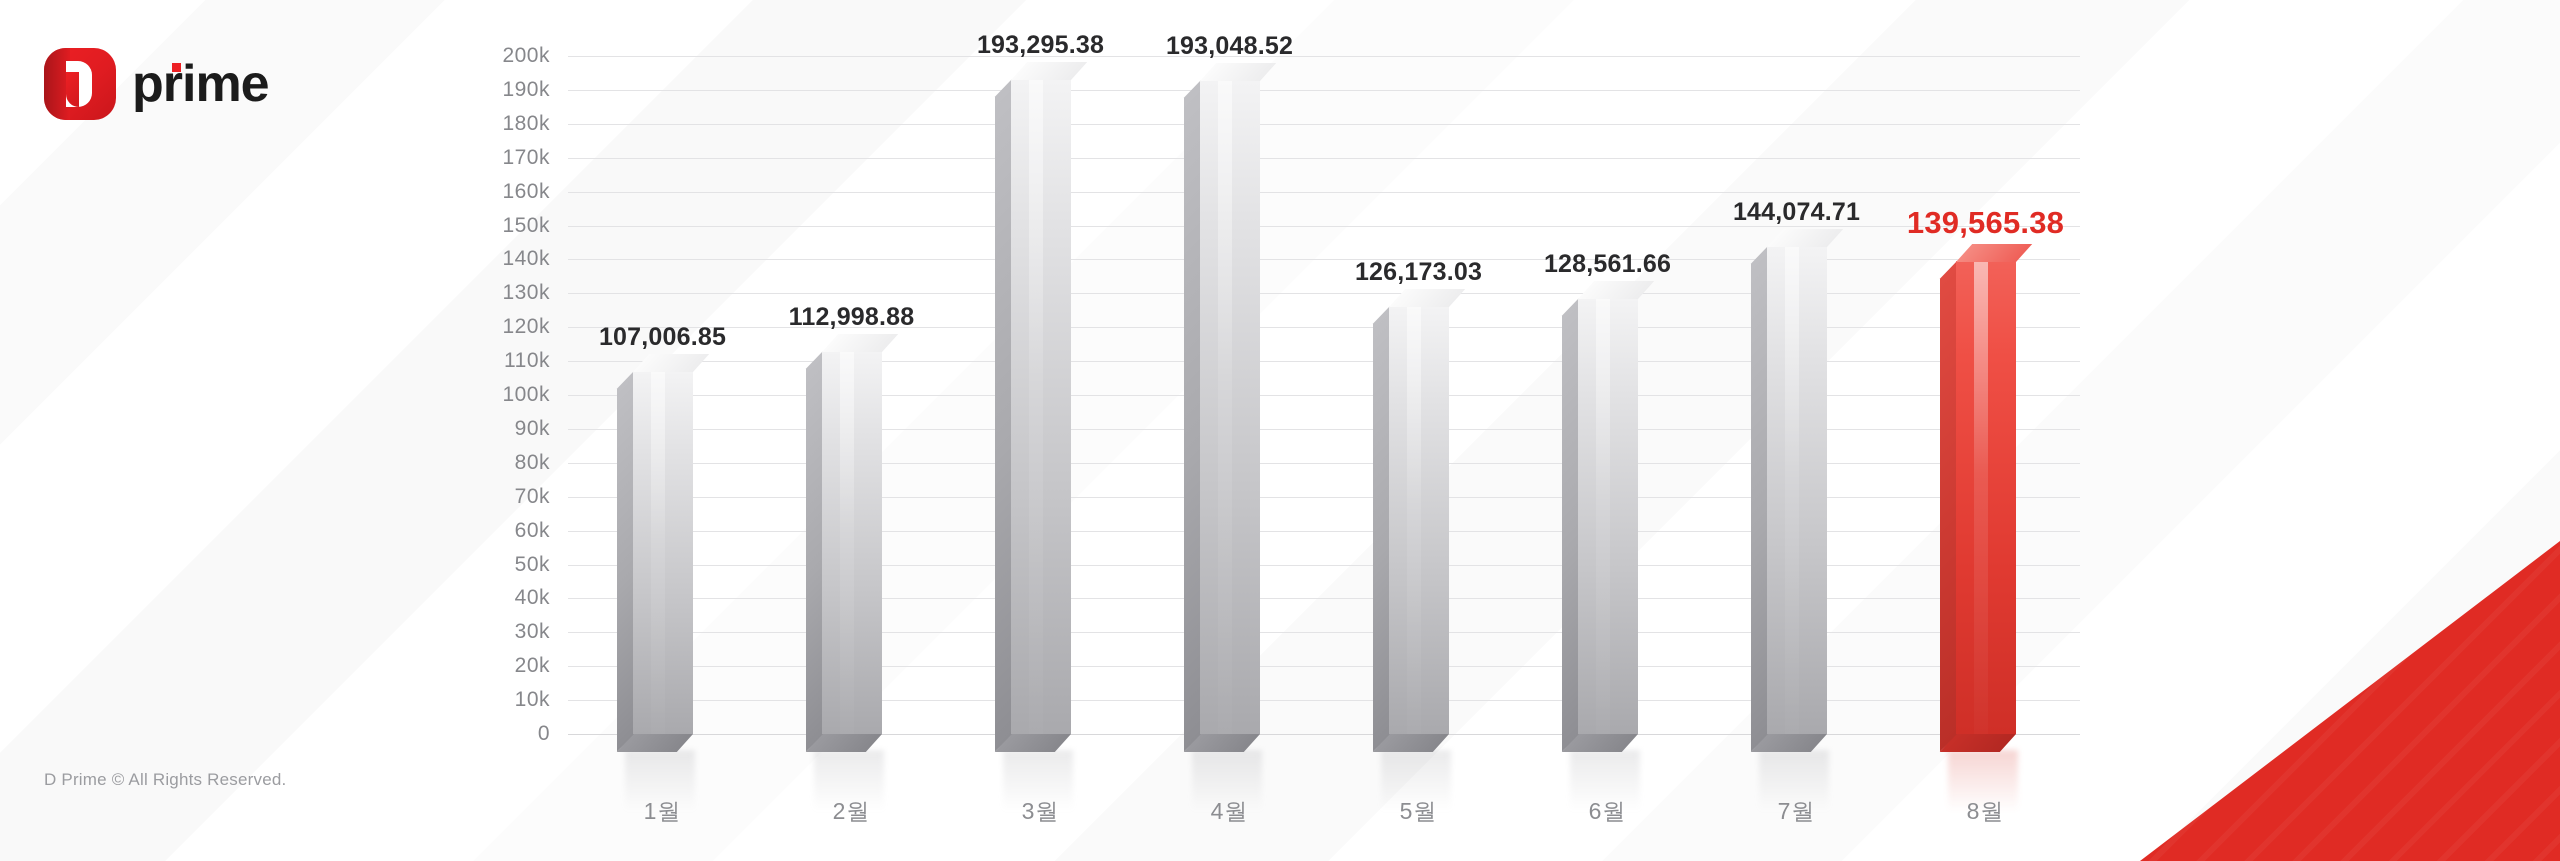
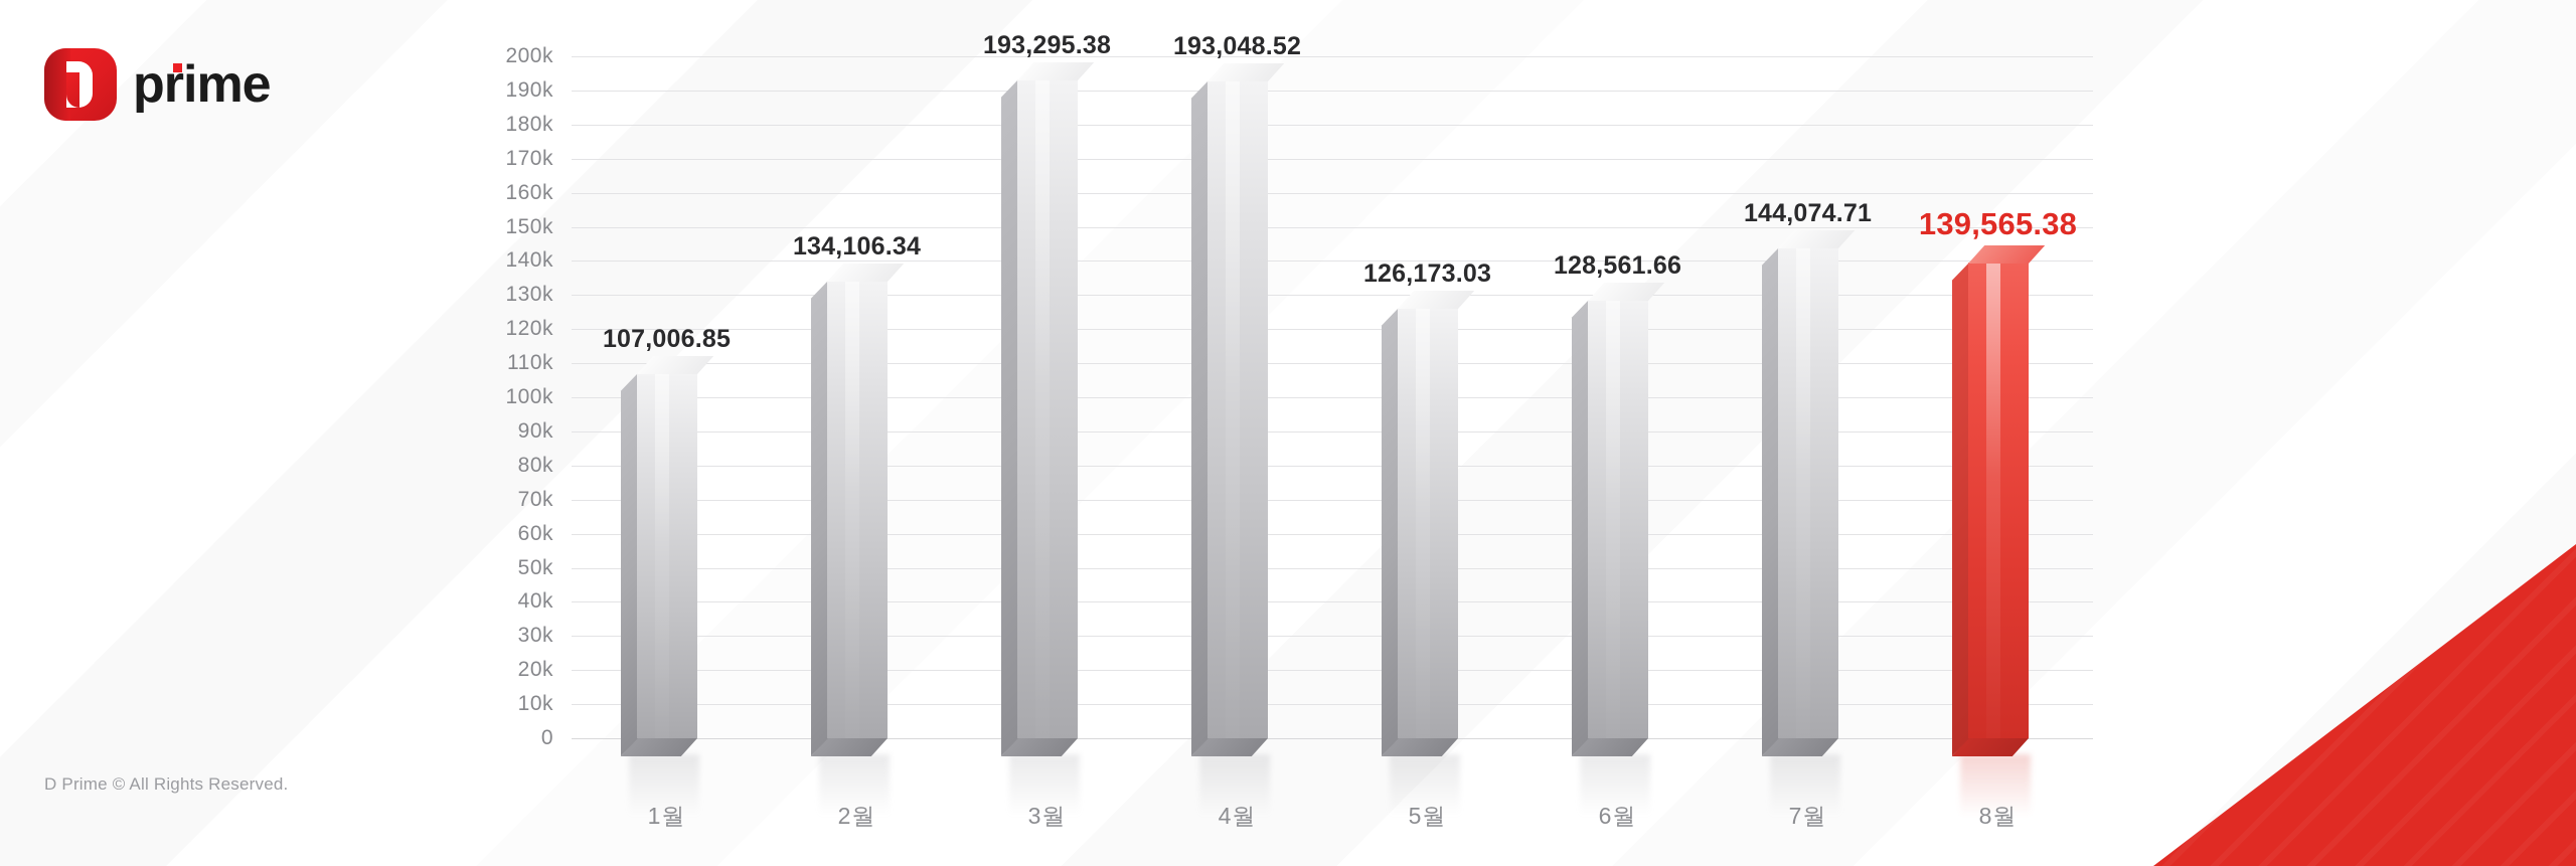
2월: 112,998.88 -> 134,106.34
